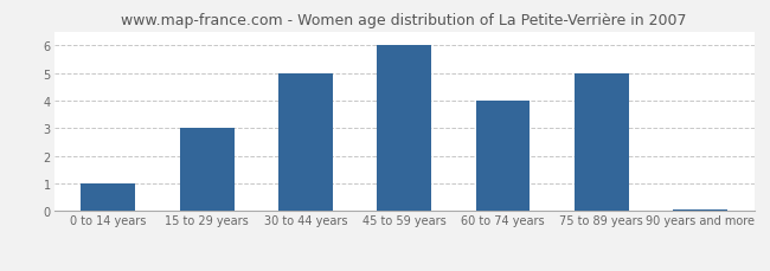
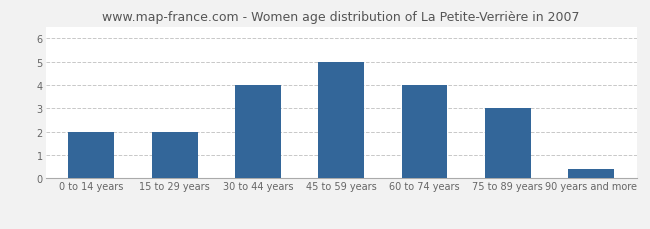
0 to 14 years: 1.00 -> 2.00
15 to 29 years: 3.00 -> 2.00
30 to 44 years: 5.00 -> 4.00
45 to 59 years: 6.00 -> 5.00
75 to 89 years: 5.00 -> 3.00
90 years and more: 0.07 -> 0.40
